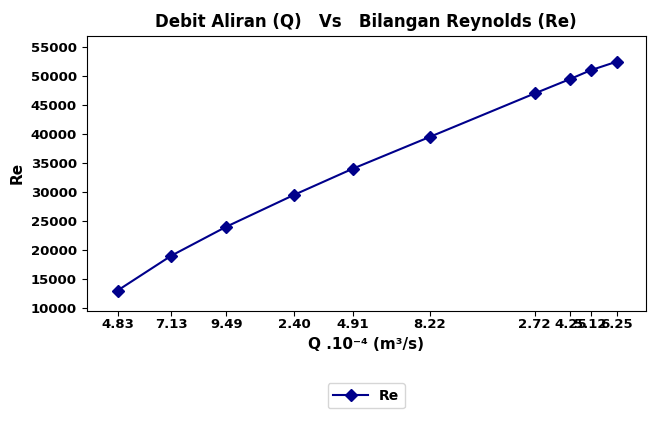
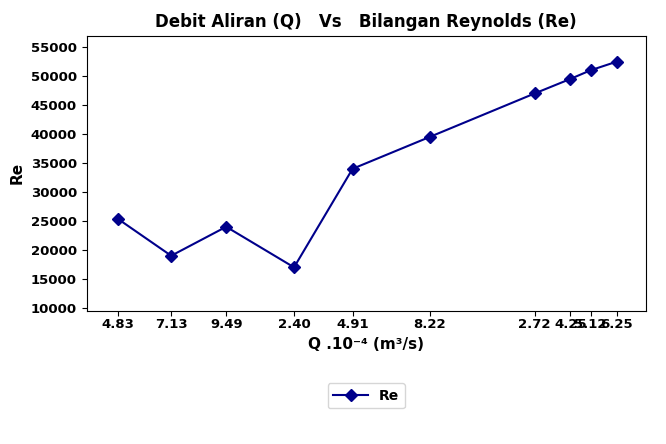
4.83: 13000 -> 25400
2.40: 29500 -> 17000
